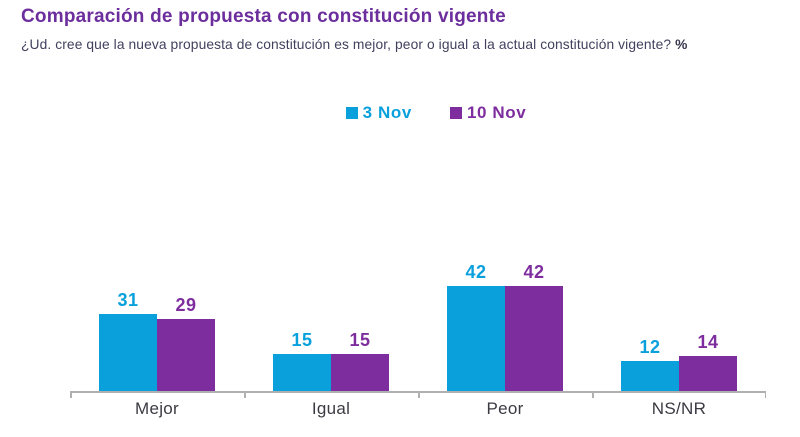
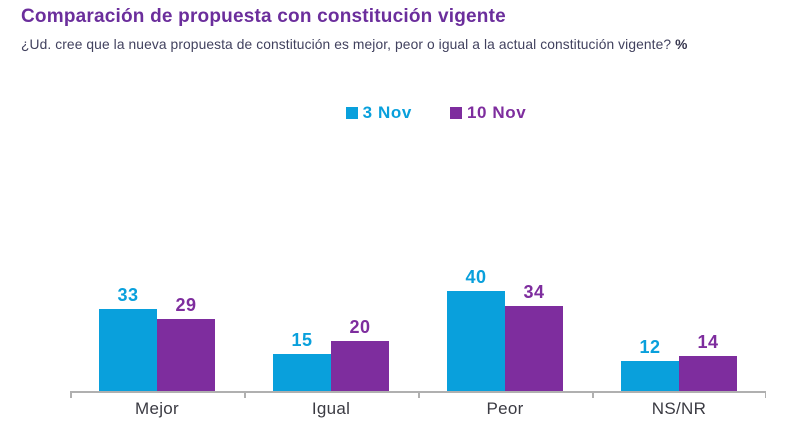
3 Nov/Mejor: 31 -> 33
10 Nov/Igual: 15 -> 20
3 Nov/Peor: 42 -> 40
10 Nov/Peor: 42 -> 34
